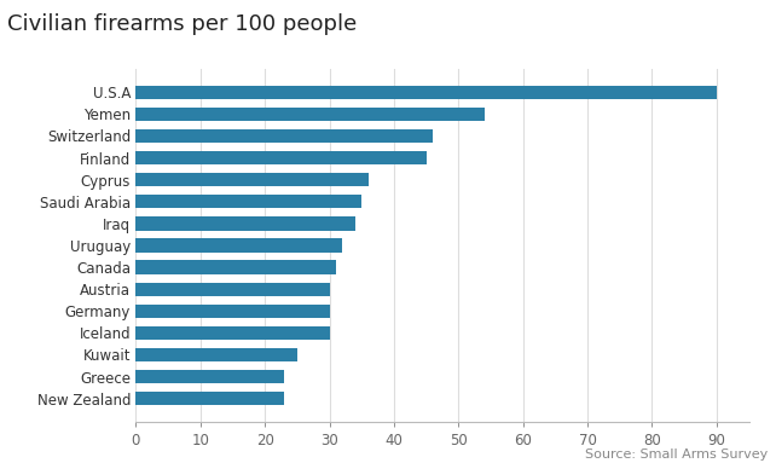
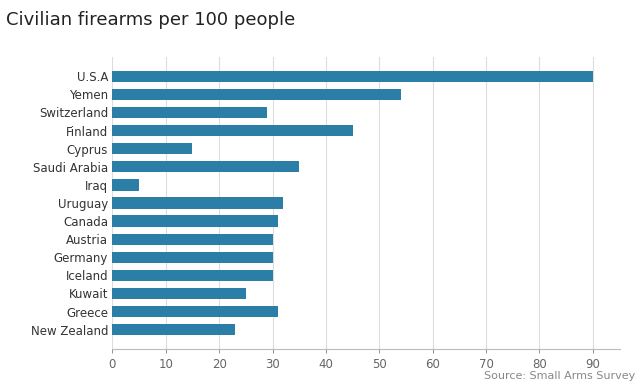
Switzerland: 46 -> 29
Cyprus: 36 -> 15
Iraq: 34 -> 5
Greece: 23 -> 31
